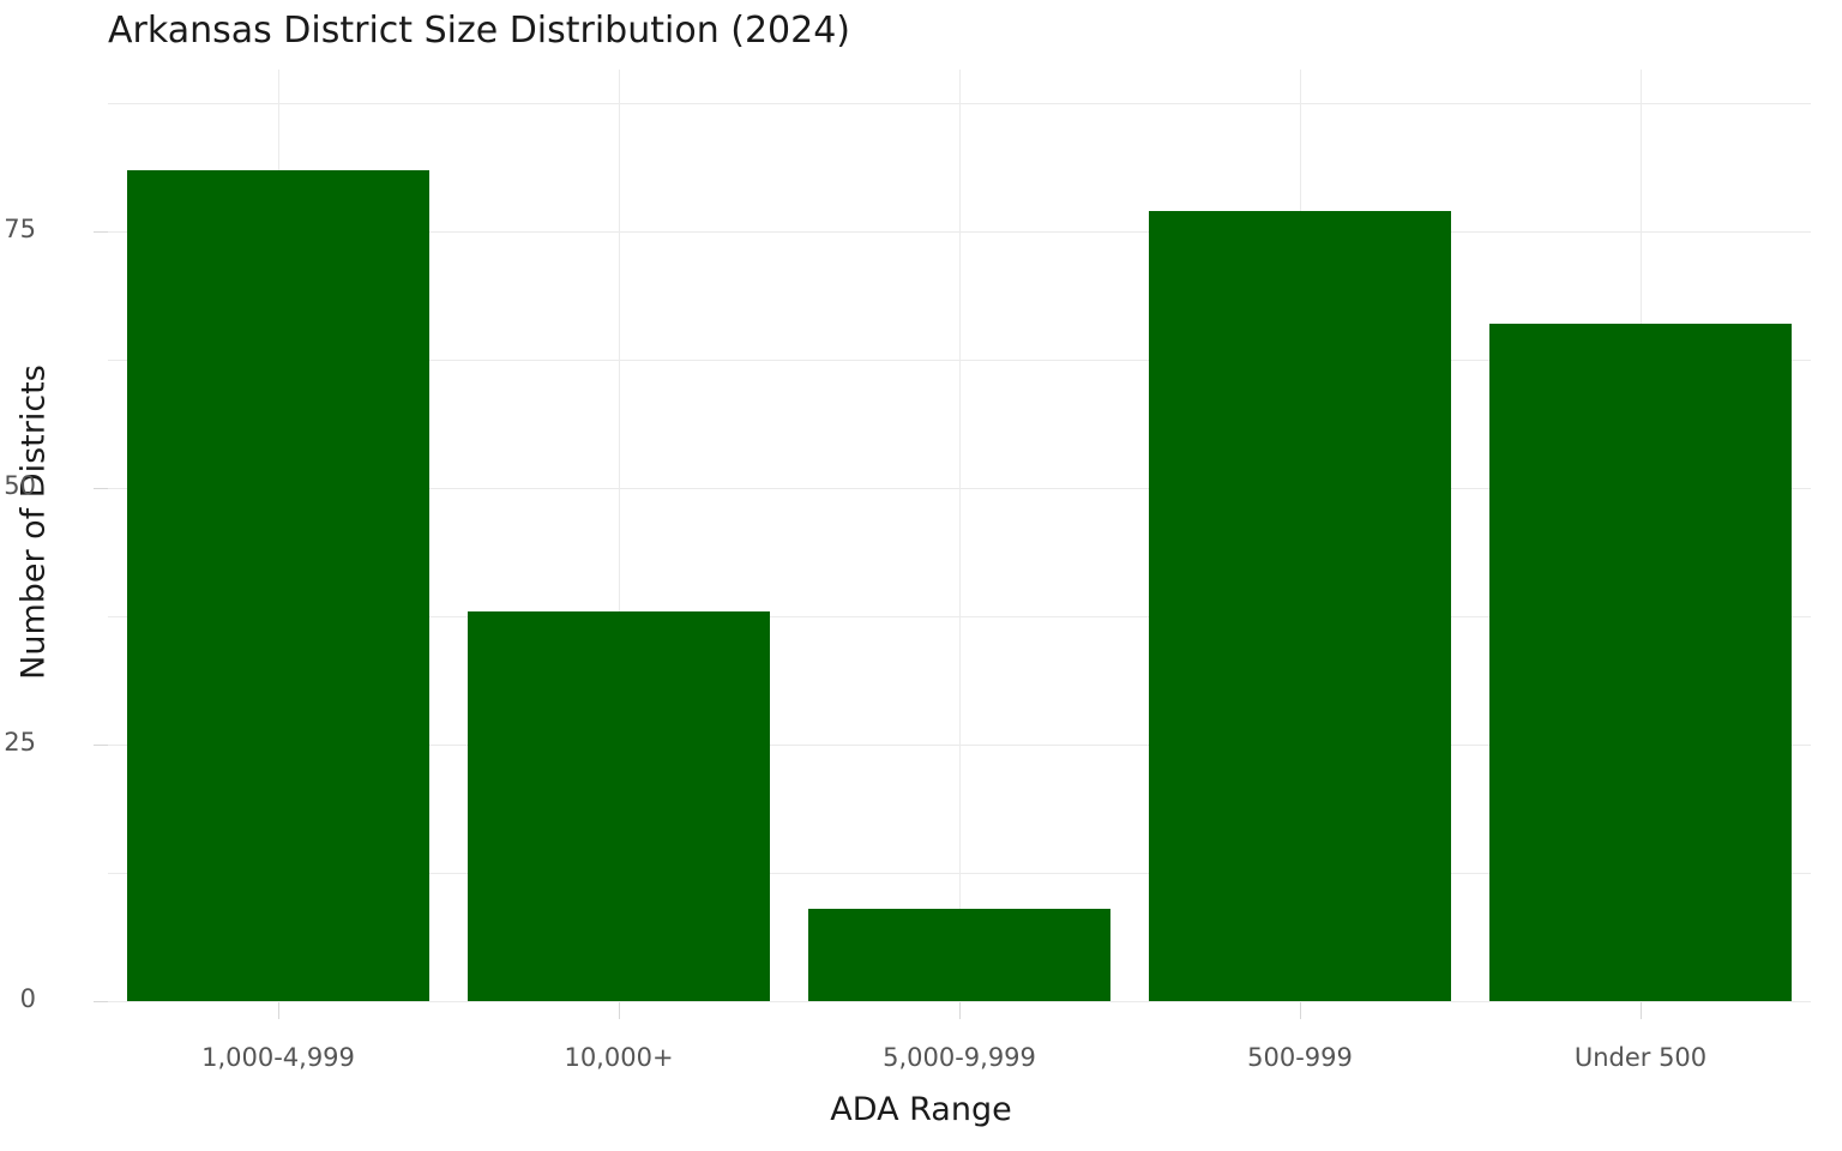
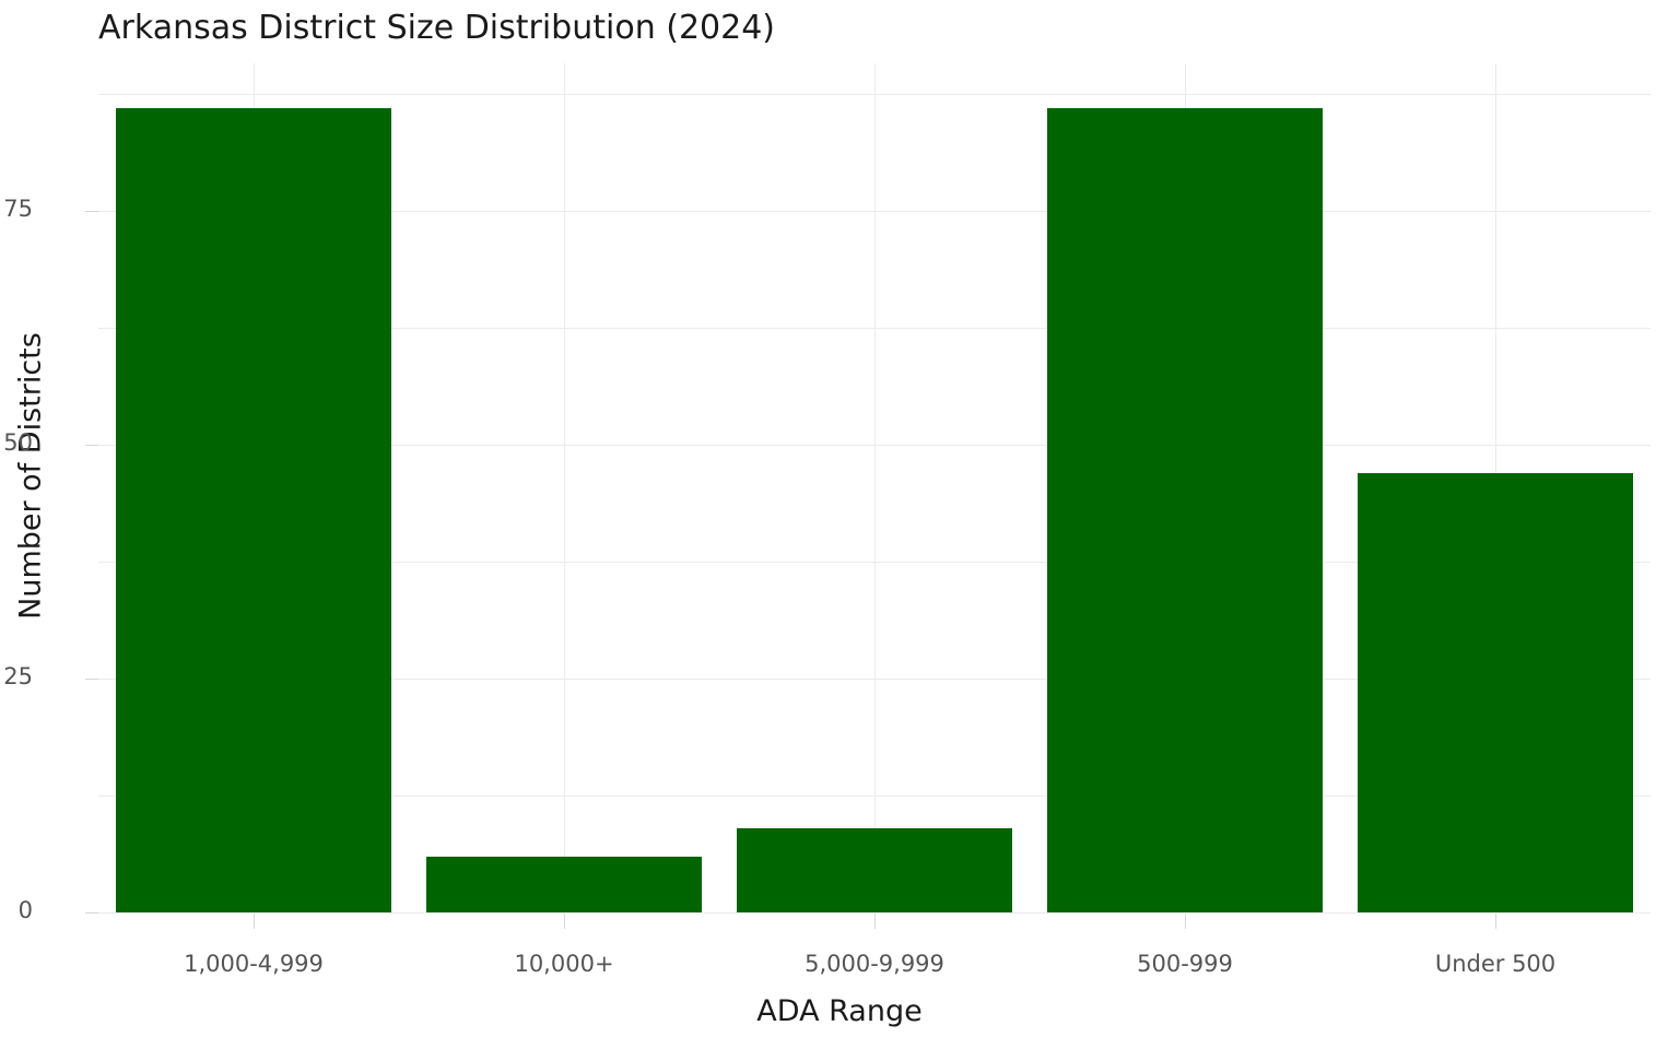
1,000-4,999: 81 -> 86
10,000+: 38 -> 6
500-999: 77 -> 86
Under 500: 66 -> 47
